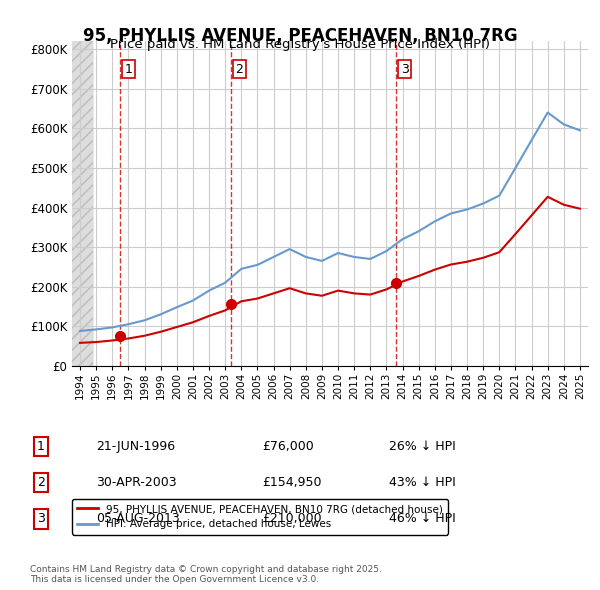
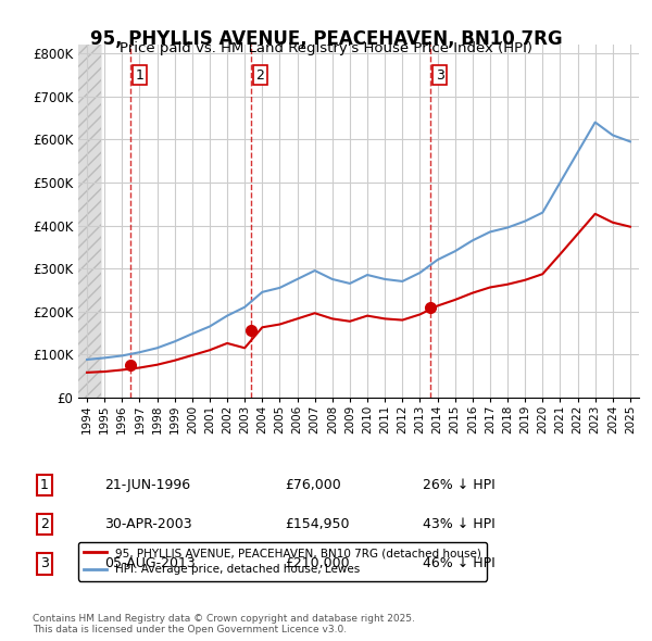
95, PHYLLIS AVENUE, PEACEHAVEN, BN10 7RG (detached house)/2003: £140K -> £115K
